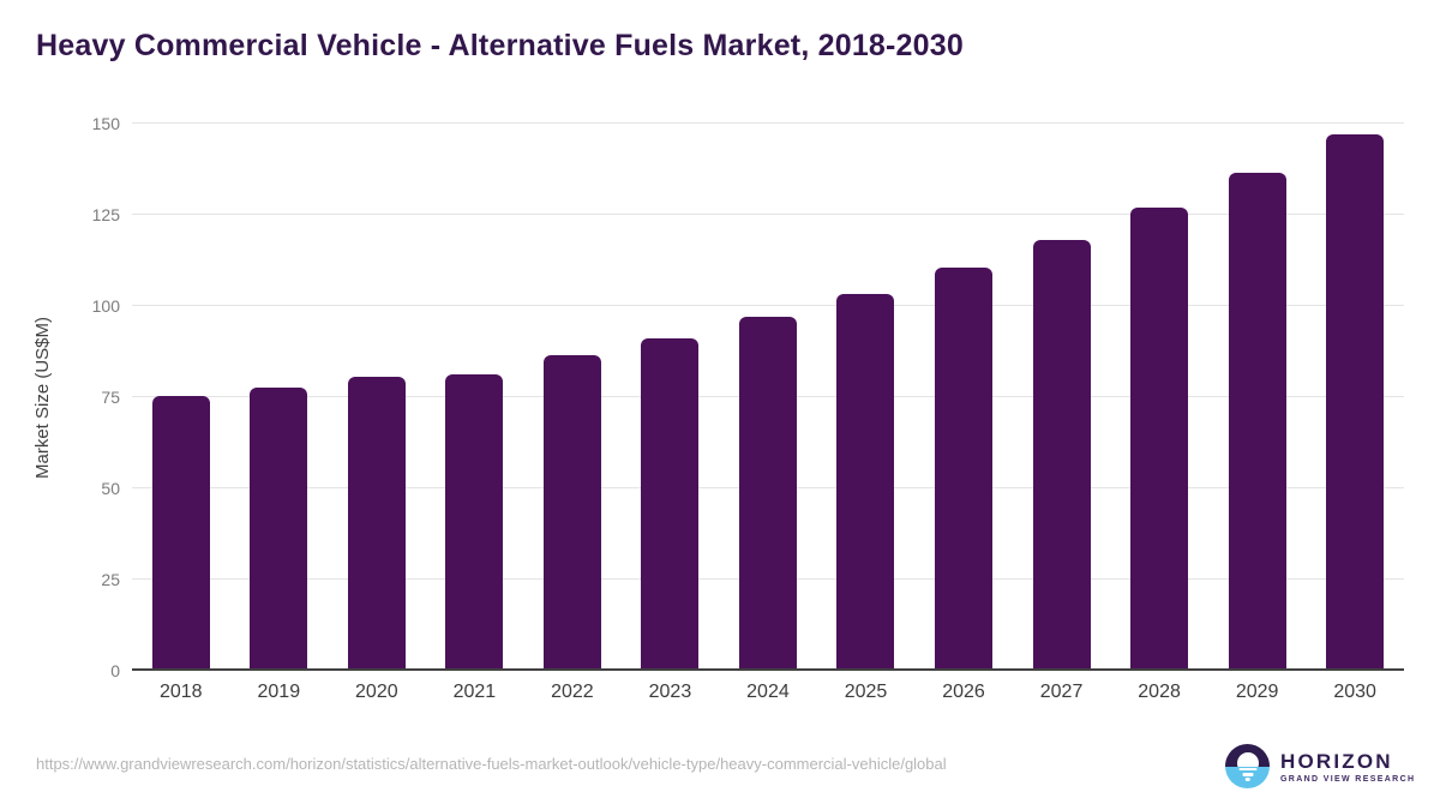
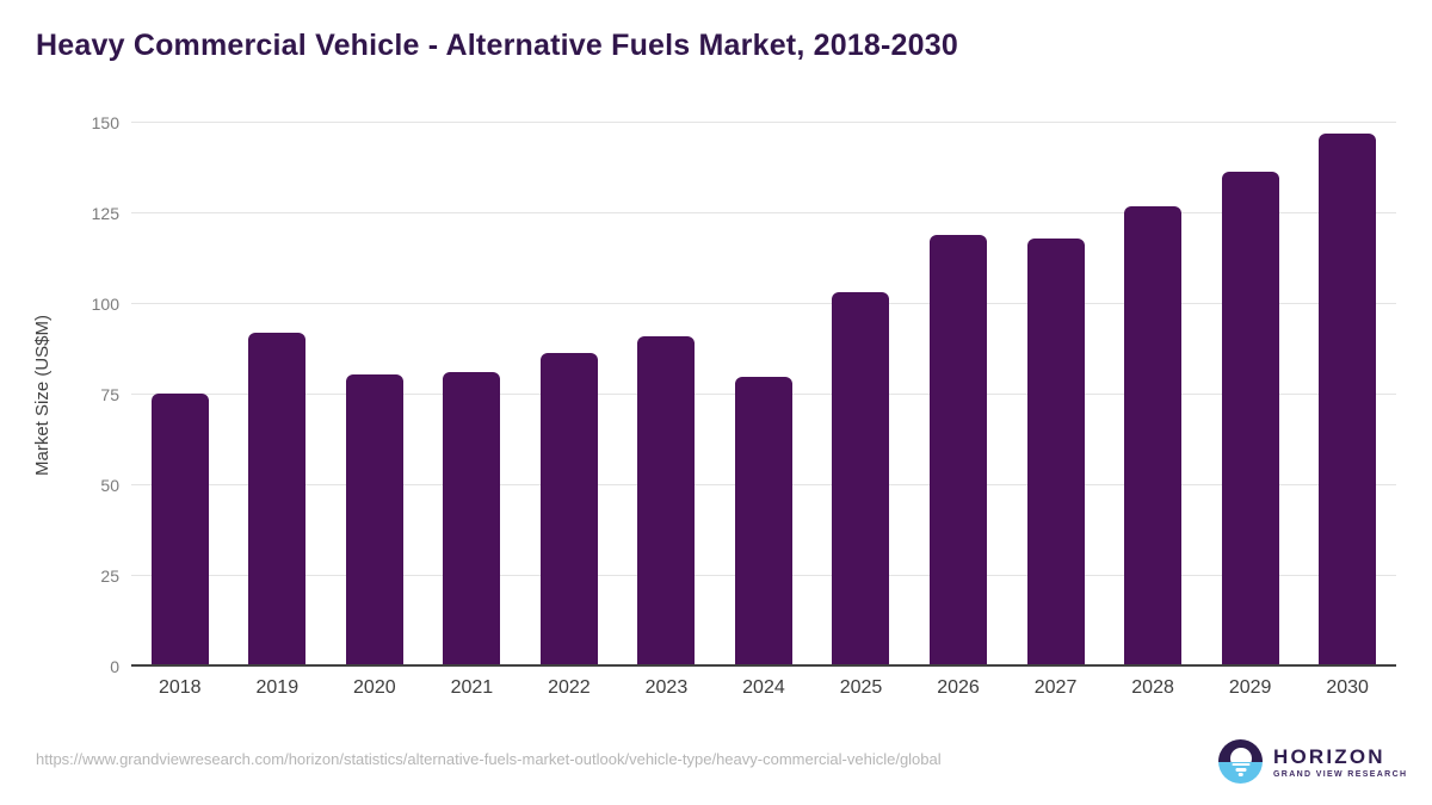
2019: 78 -> 92
2024: 97 -> 80
2026: 110 -> 119
